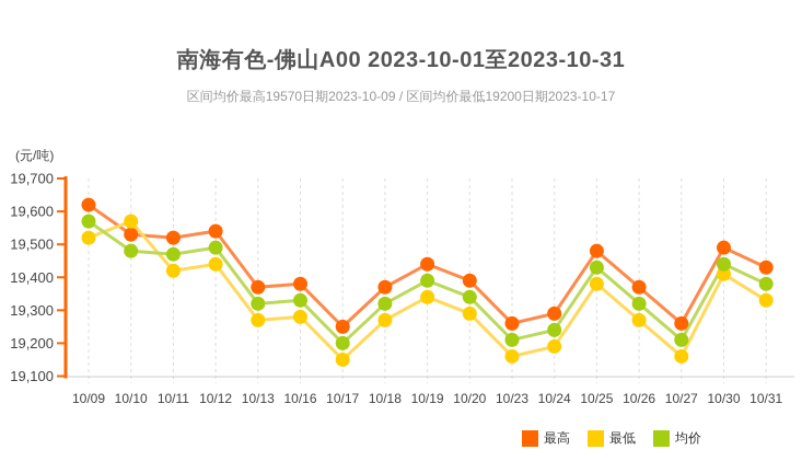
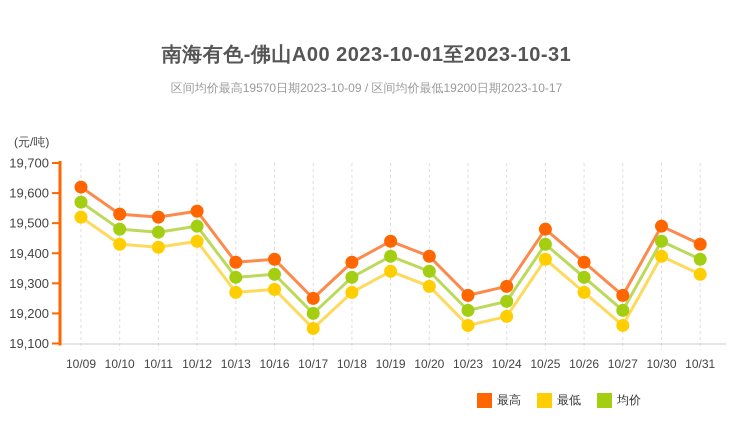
最低/10/10: 19570 -> 19430
最低/10/30: 19410 -> 19390
